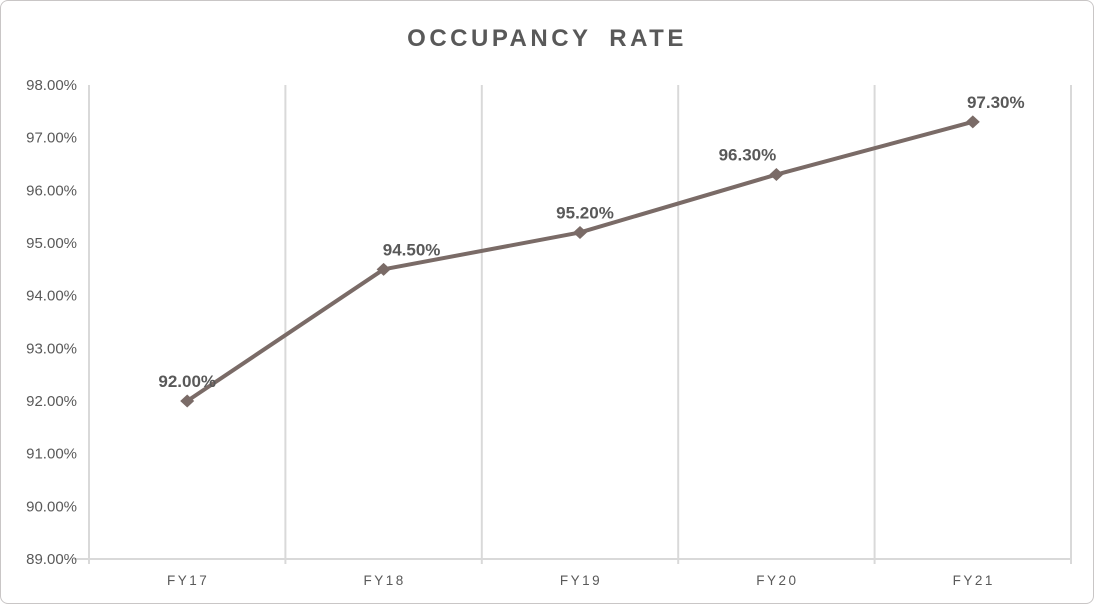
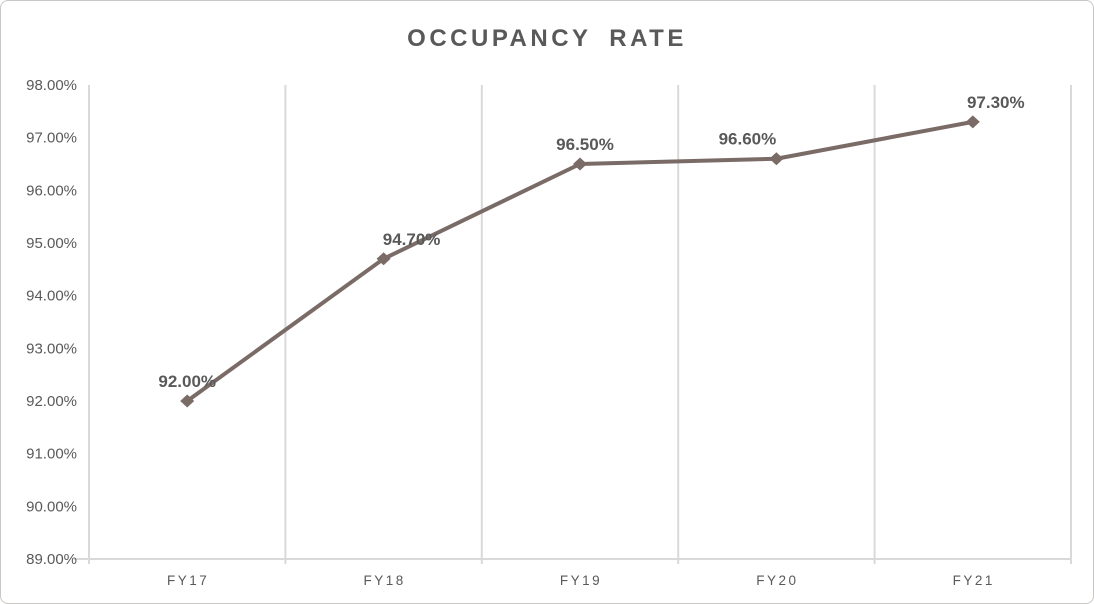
FY18: 94.50% -> 94.70%
FY19: 95.20% -> 96.50%
FY20: 96.30% -> 96.60%
